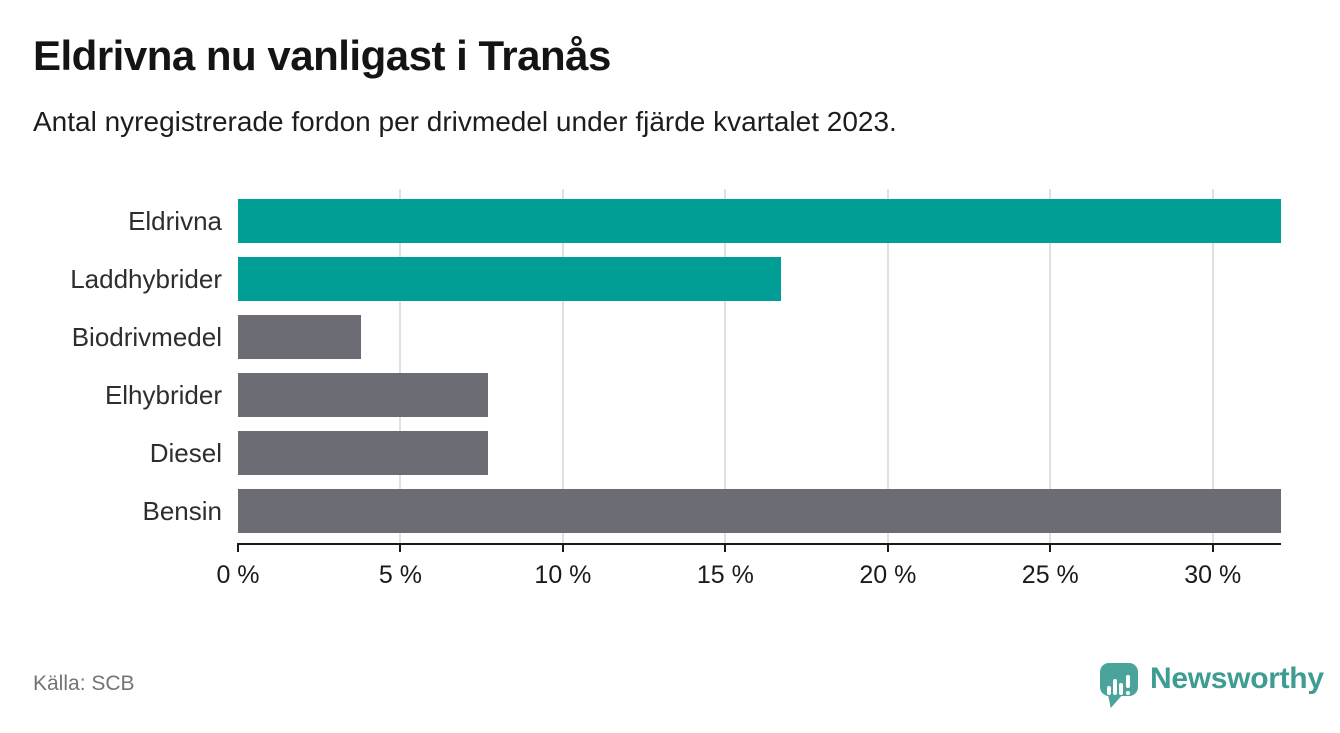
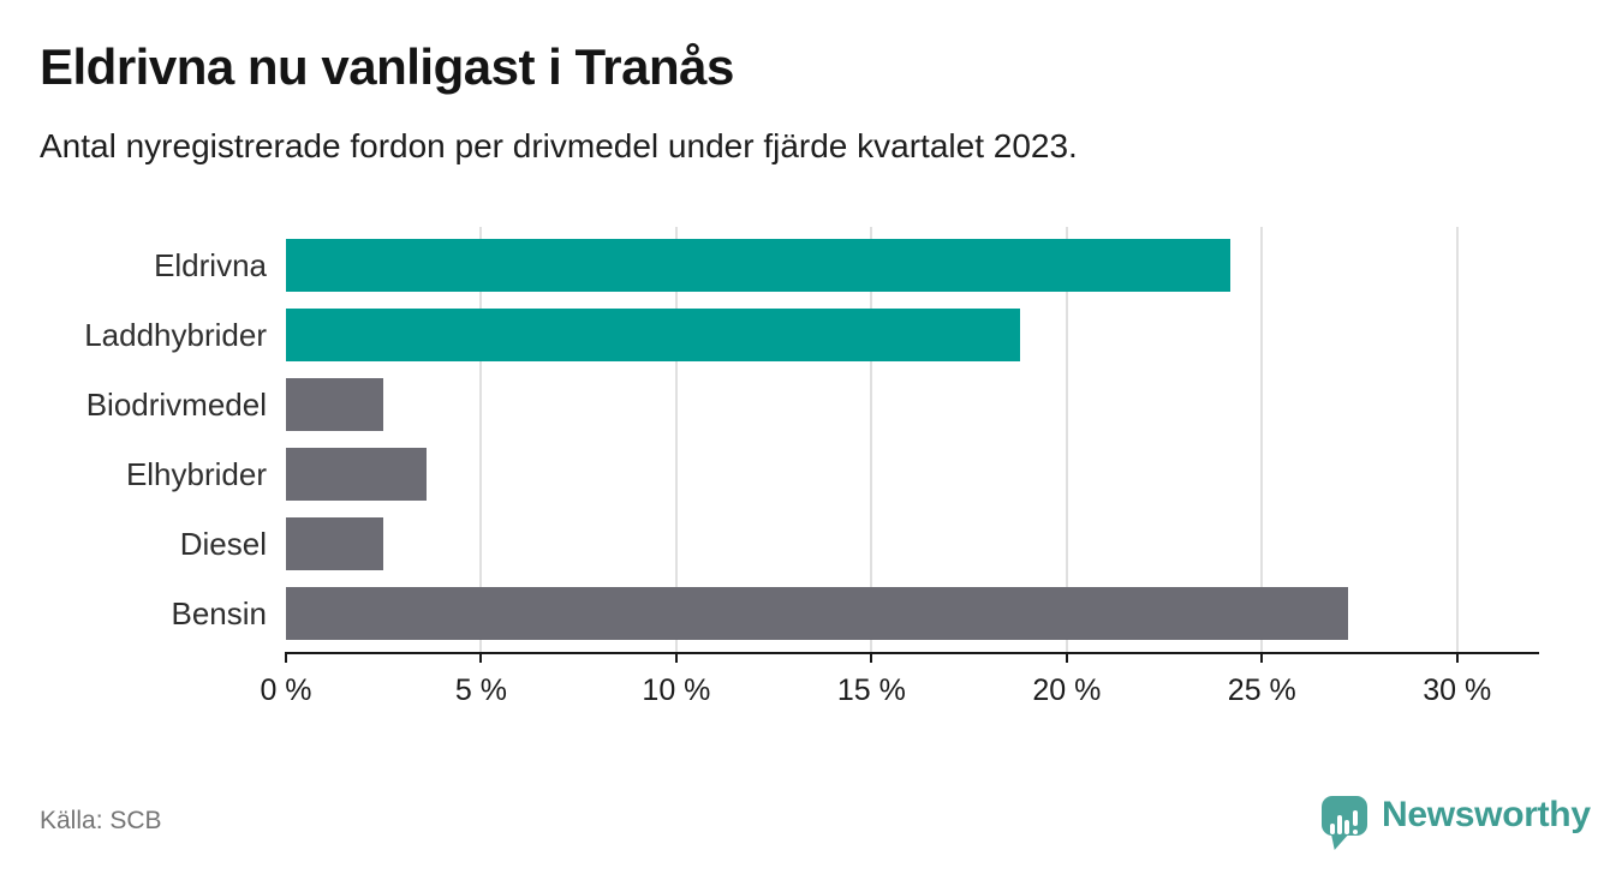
Eldrivna: 32.1% -> 24.2%
Laddhybrider: 16.7% -> 18.8%
Biodrivmedel: 3.8% -> 2.5%
Elhybrider: 7.7% -> 3.6%
Diesel: 7.7% -> 2.5%
Bensin: 32.1% -> 27.2%
